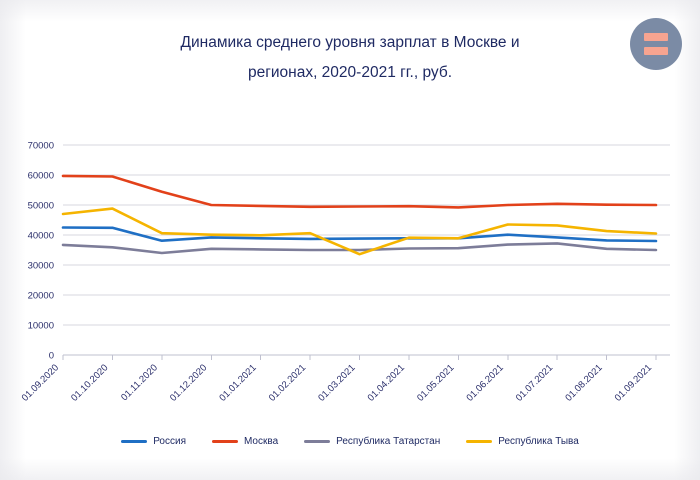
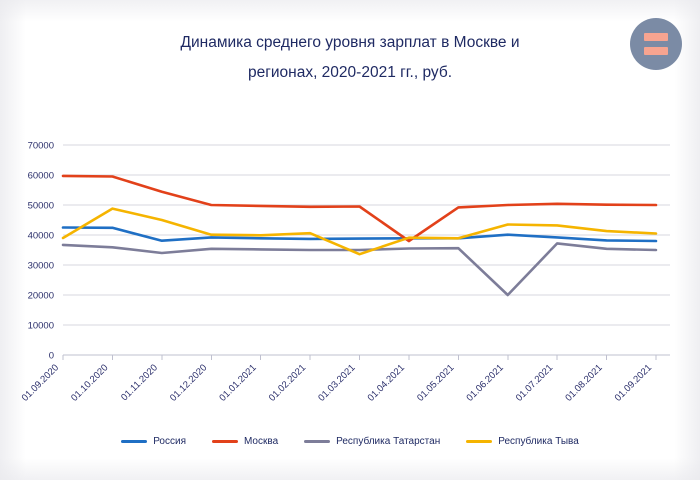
Республика Тыва/01.09.2020: 47000 -> 39000
Республика Тыва/01.11.2020: 41000 -> 45000
Москва/01.04.2021: 50000 -> 38000
Республика Татарстан/01.06.2021: 37000 -> 20000
